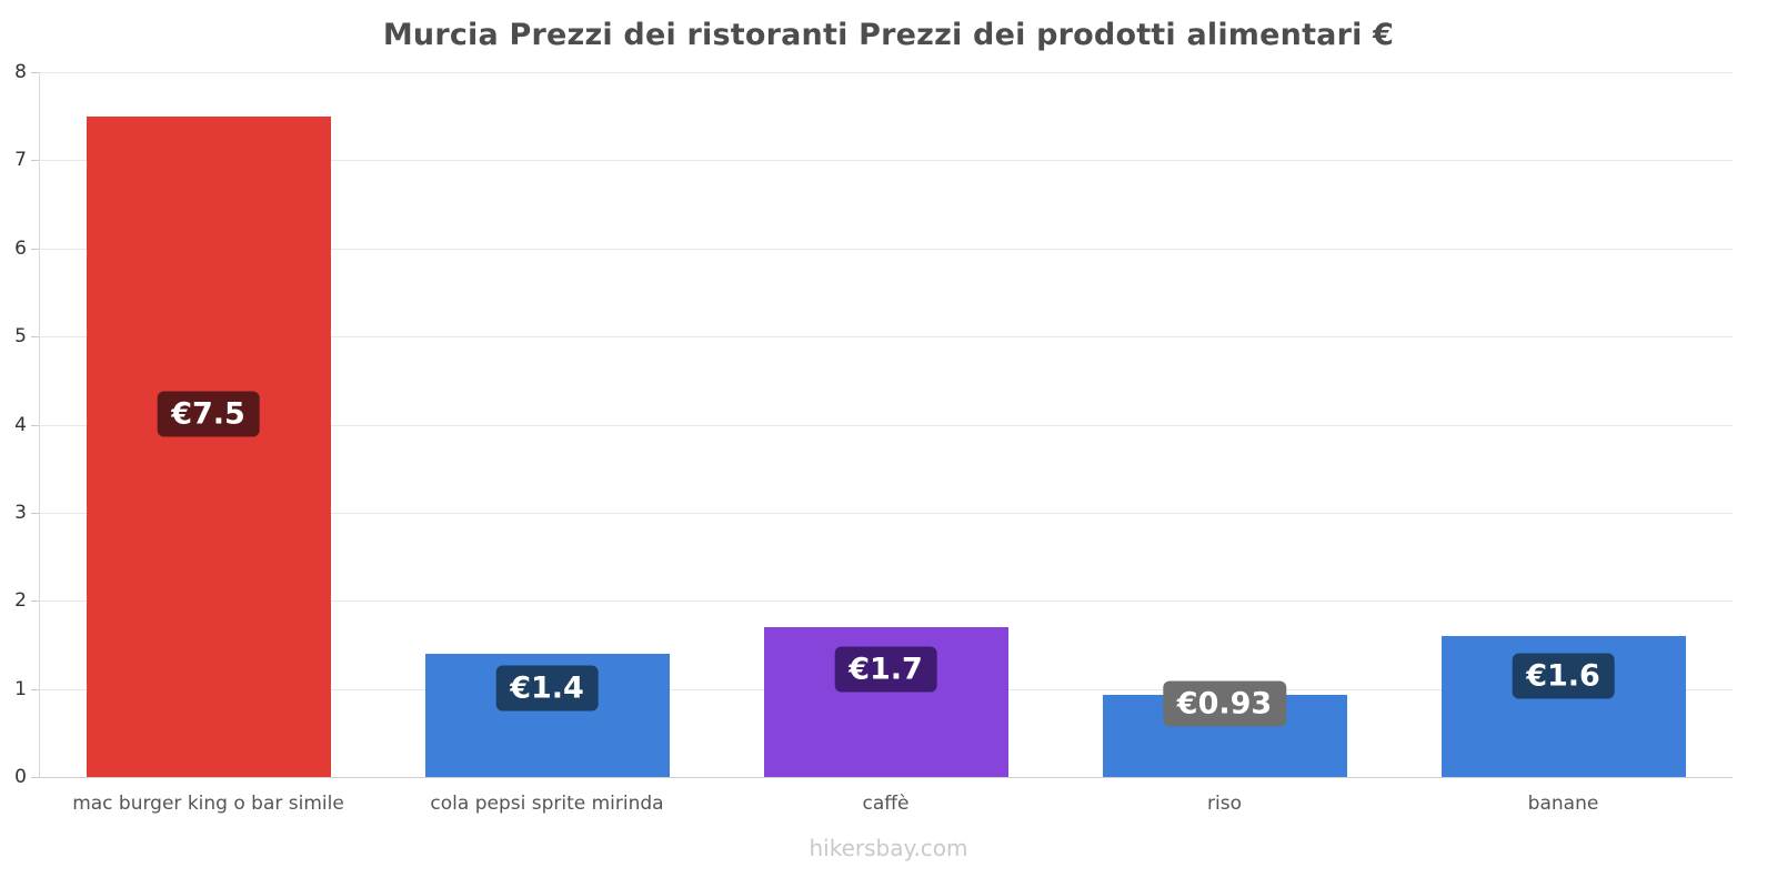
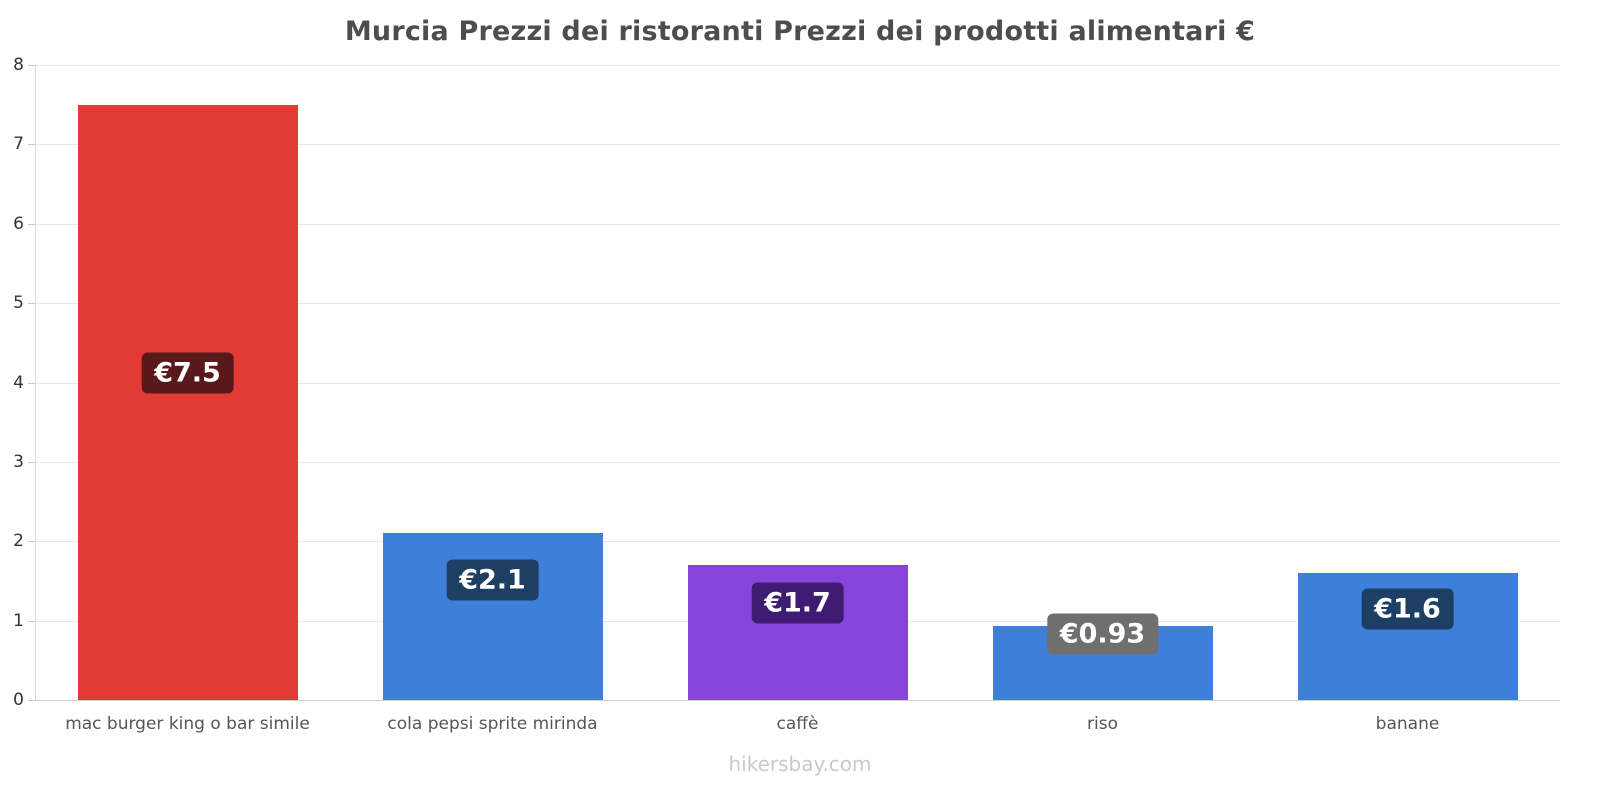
cola pepsi sprite mirinda: €1.4 -> €2.1
